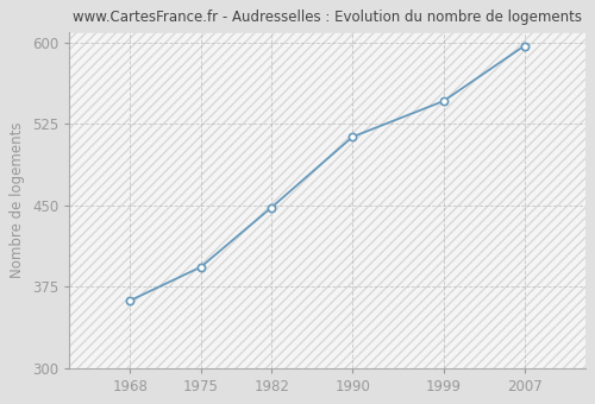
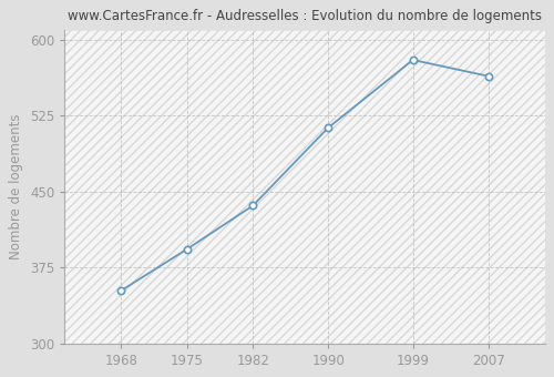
1968: 362 -> 352
1982: 448 -> 436
1999: 546 -> 580
2007: 597 -> 564
